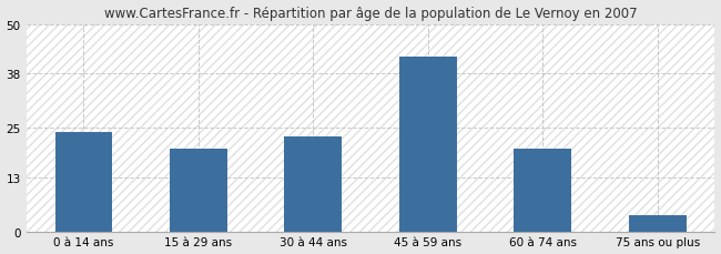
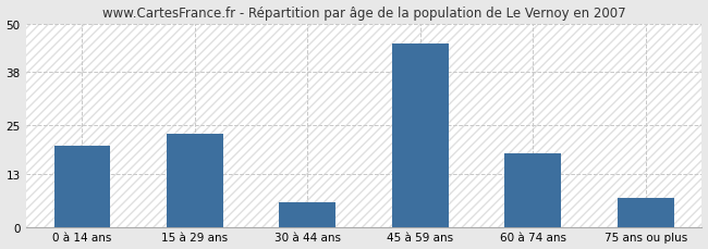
0 à 14 ans: 24 -> 20
15 à 29 ans: 20 -> 23
30 à 44 ans: 23 -> 6
45 à 59 ans: 42 -> 45
60 à 74 ans: 20 -> 18
75 ans ou plus: 4 -> 7
